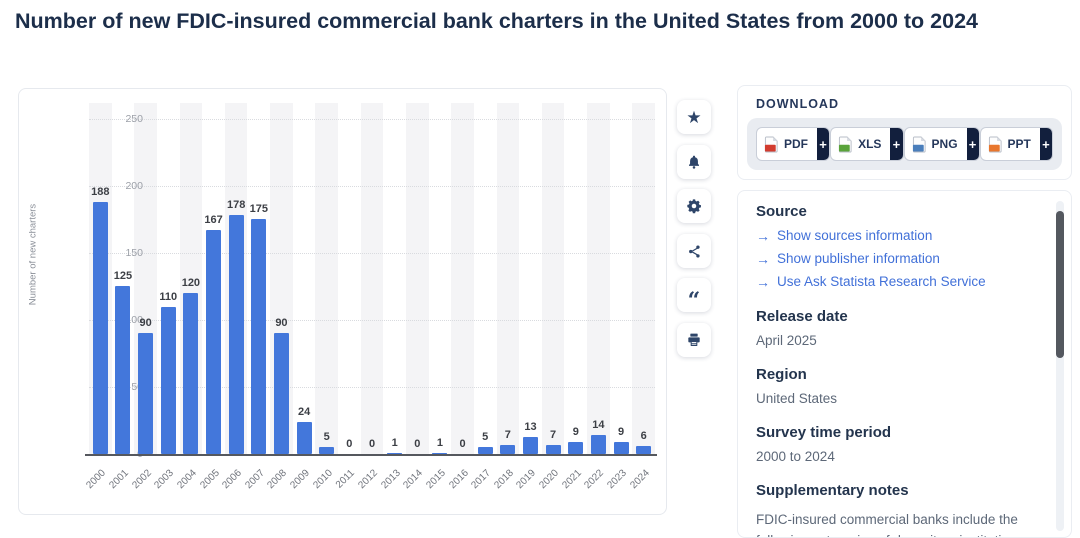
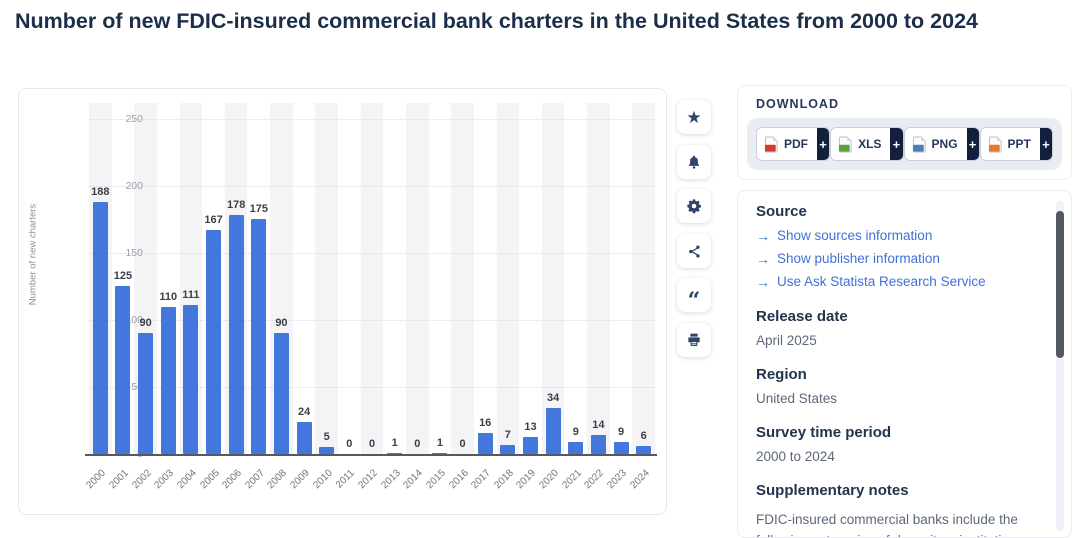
2004: 120 -> 111
2017: 5 -> 16
2020: 7 -> 34
